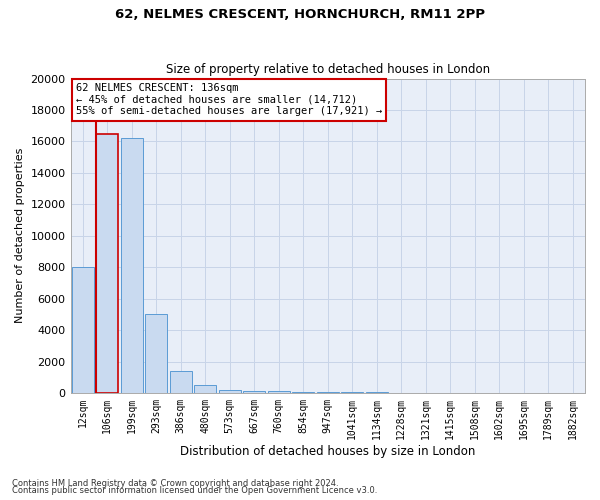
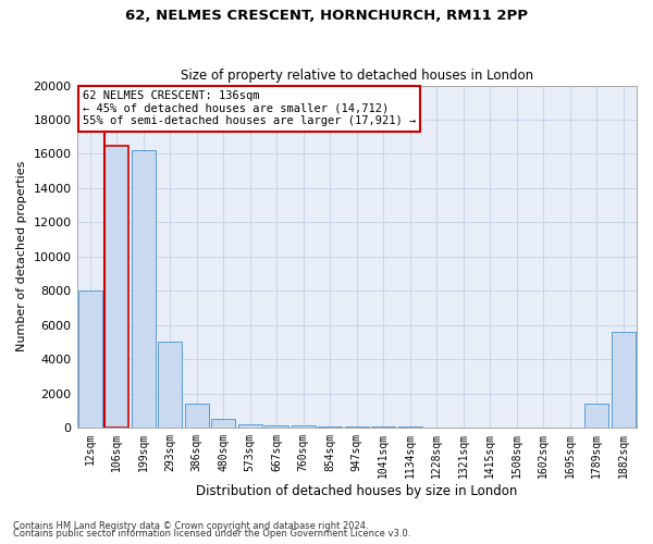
1789sqm: 0 -> 1400
1882sqm: 0 -> 5600
